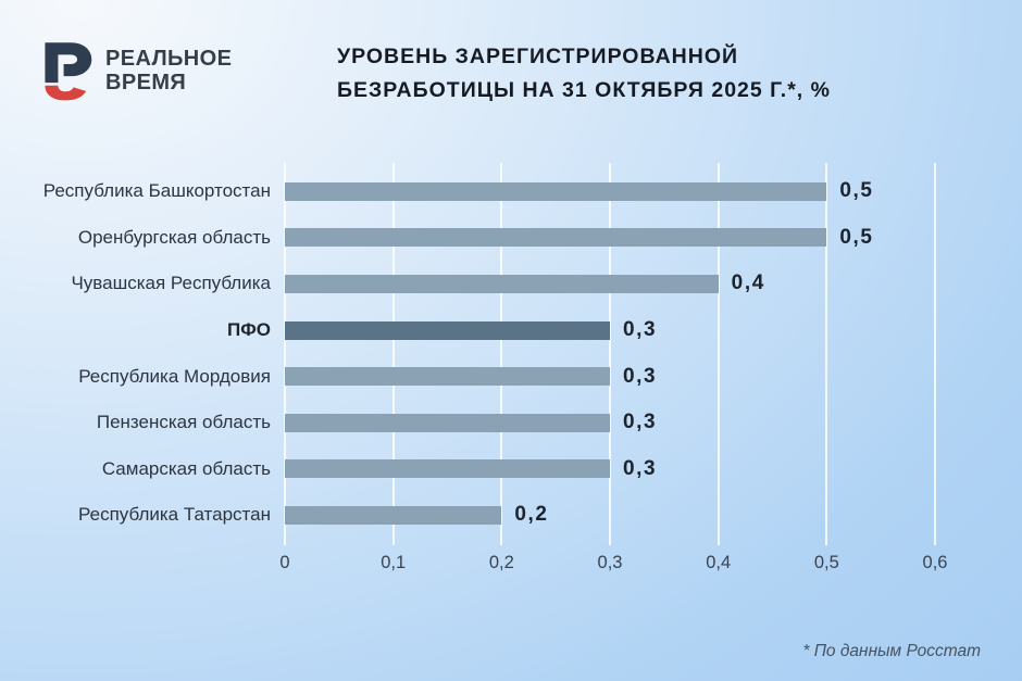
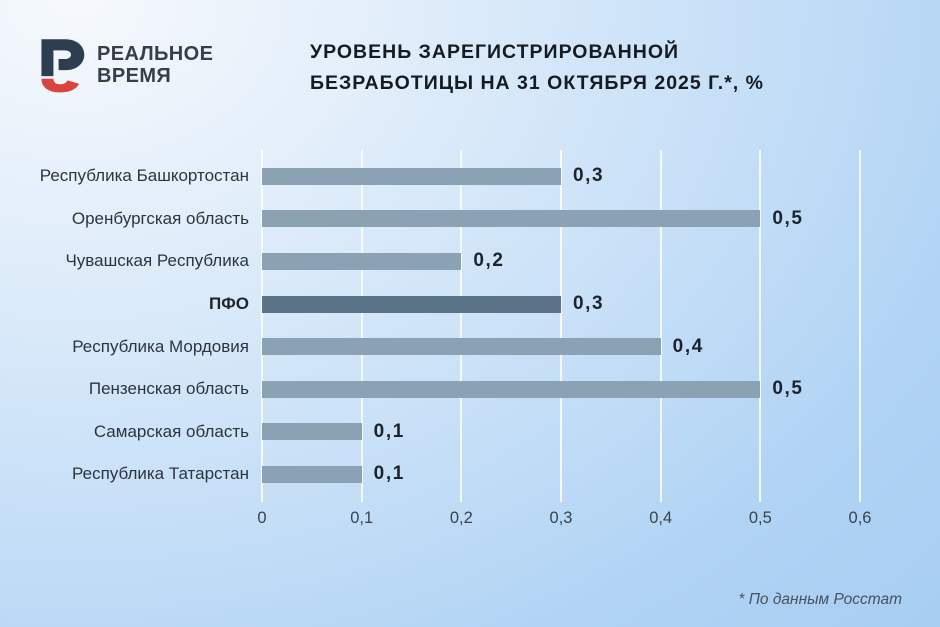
Республика Башкортостан: 0,5 -> 0,3
Чувашская Республика: 0,4 -> 0,2
Республика Мордовия: 0,3 -> 0,4
Пензенская область: 0,3 -> 0,5
Самарская область: 0,3 -> 0,1
Республика Татарстан: 0,2 -> 0,1
